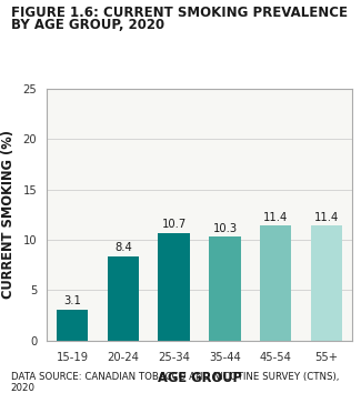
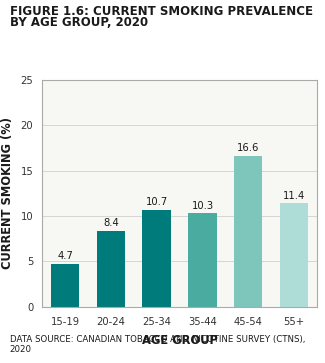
15-19: 3.1 -> 4.7
45-54: 11.4 -> 16.6
